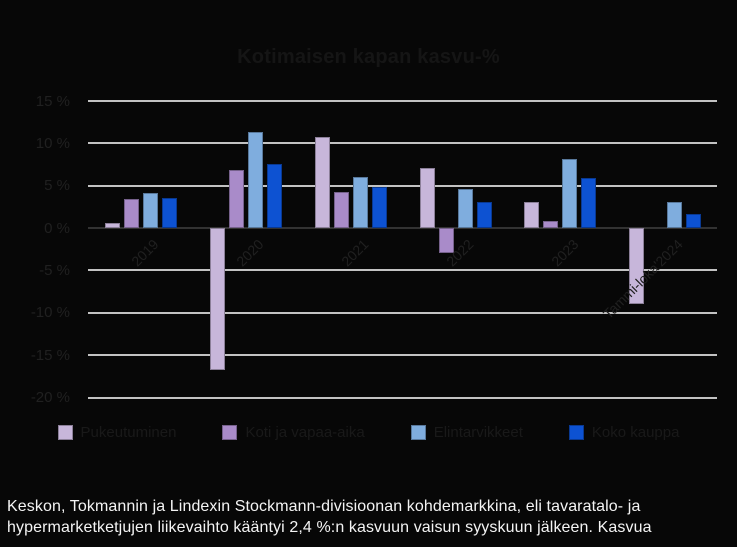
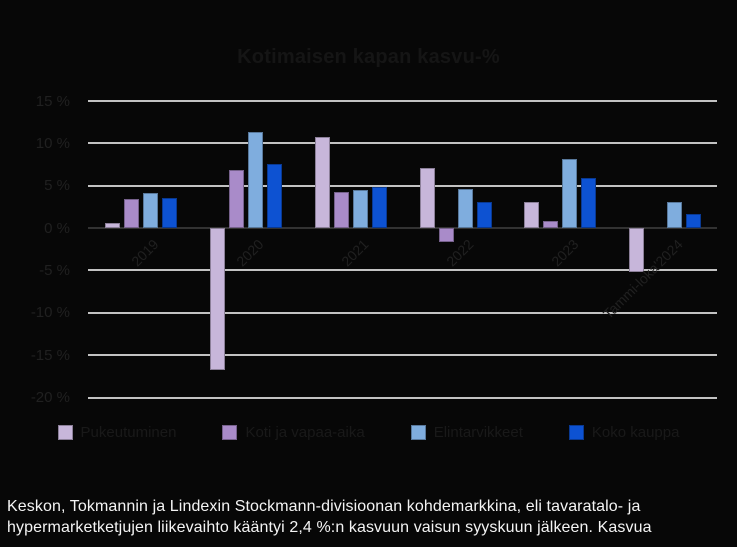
Elintarvikkeet/2021: 6% -> 4%
Koti ja vapaa-aika/2022: -3% -> -2%
Pukeutuminen/Tammi-loka'2024: -9% -> -5%
